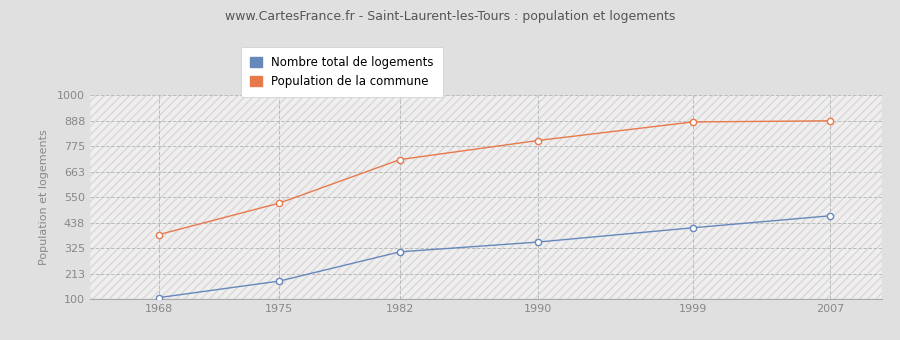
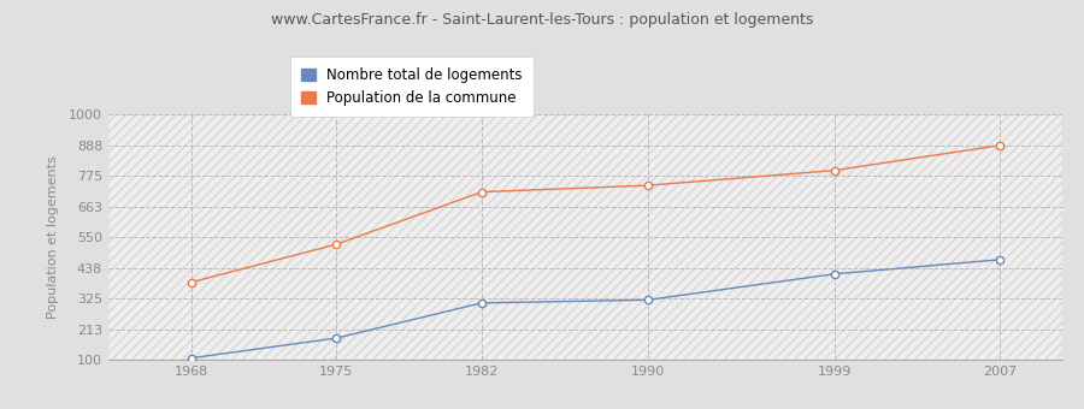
Nombre total de logements/1990: 352 -> 320
Population de la commune/1990: 800 -> 740
Population de la commune/1999: 882 -> 795
